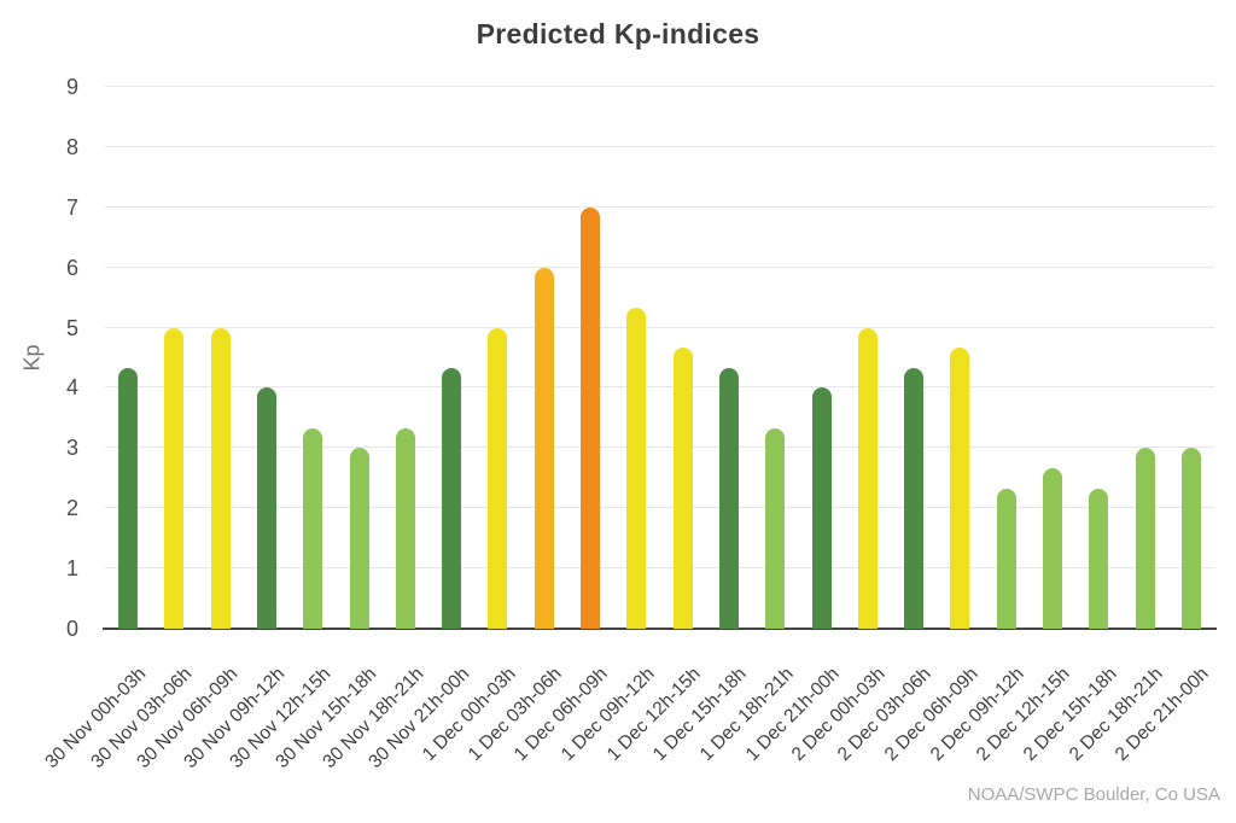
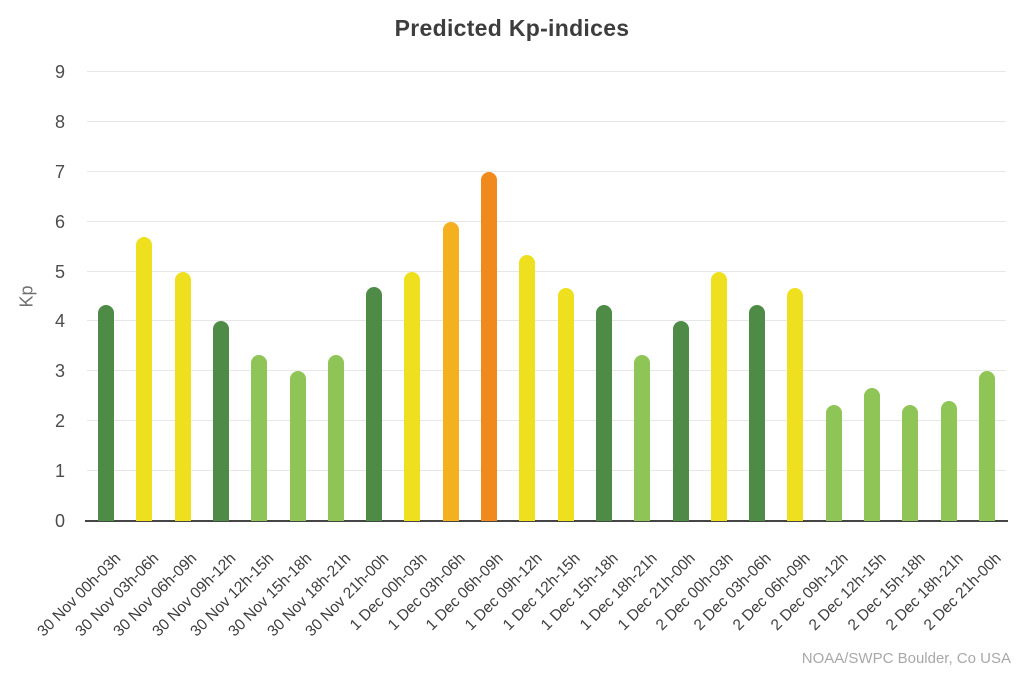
30 Nov 03h-06h: 5.0 -> 5.7
30 Nov 21h-00h: 4.3 -> 4.7
2 Dec 18h-21h: 3.0 -> 2.4
